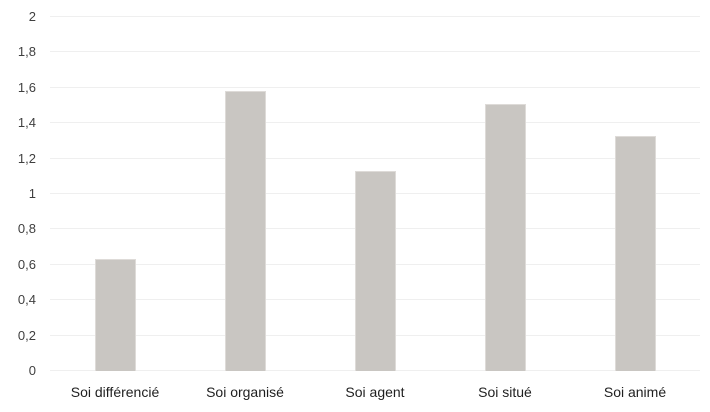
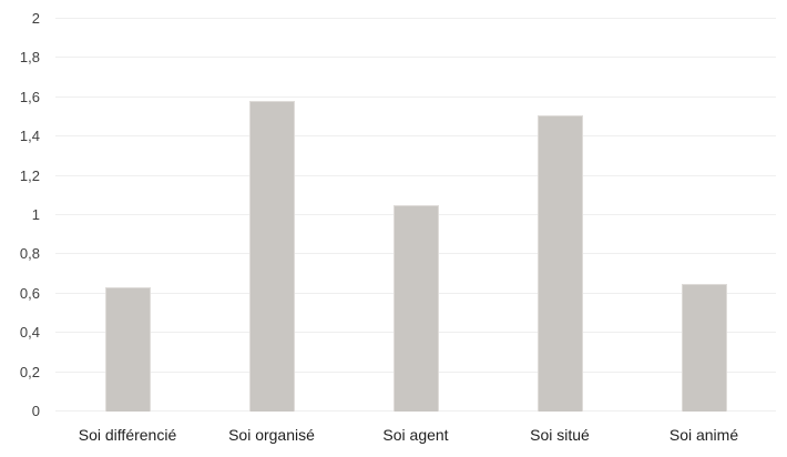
Soi agent: 1.13 -> 1.05
Soi animé: 1.33 -> 0.65
